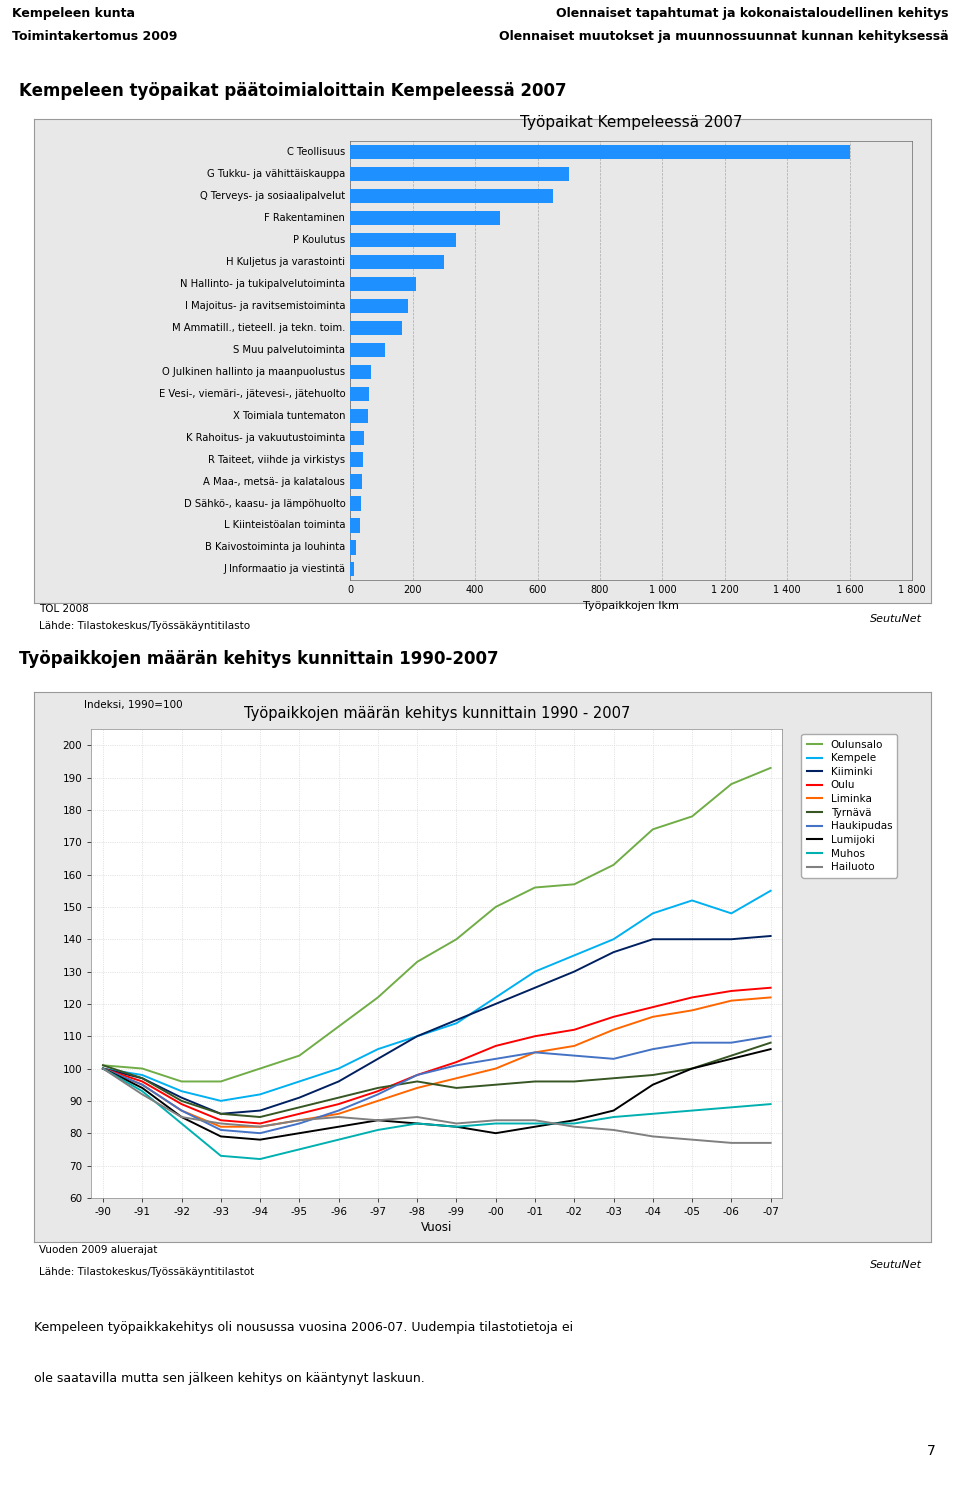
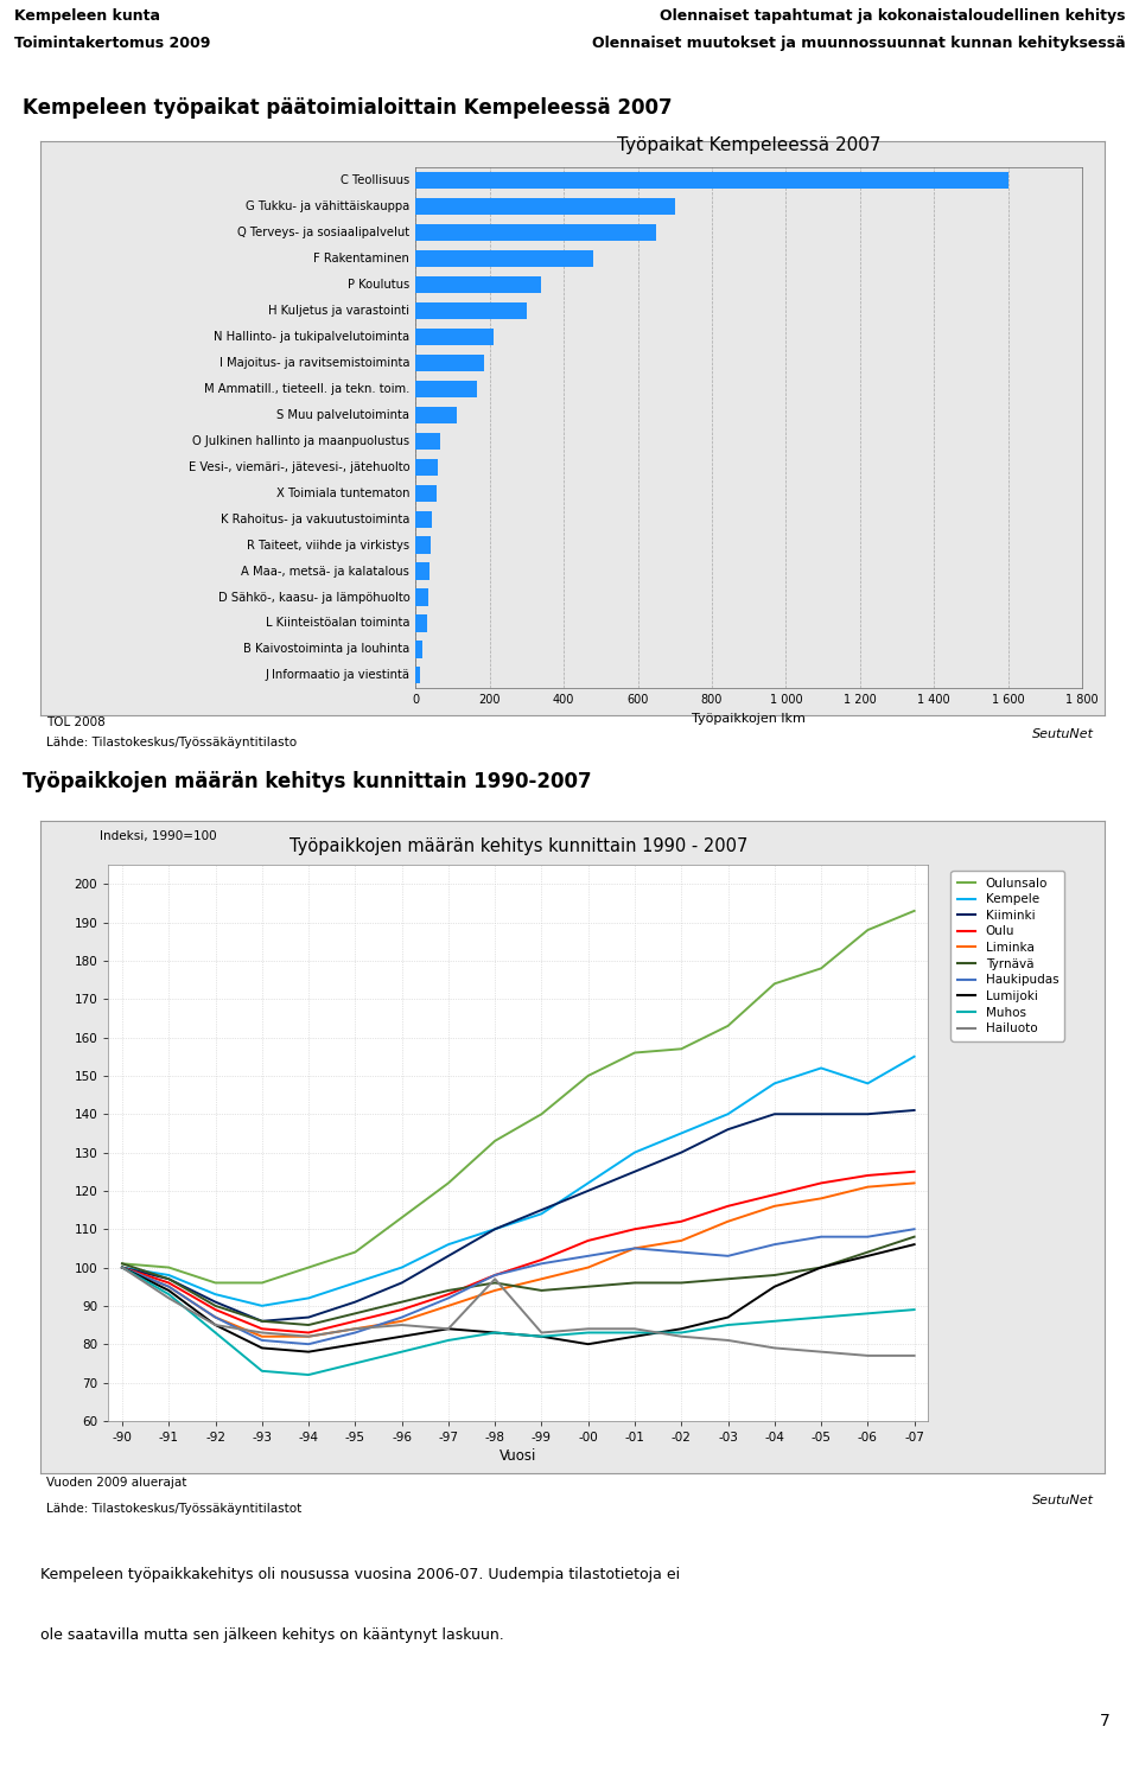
Työpaikkojen määrän kehitys kunnittain 1990 - 2007/Hailuoto/-98: 85 -> 97
